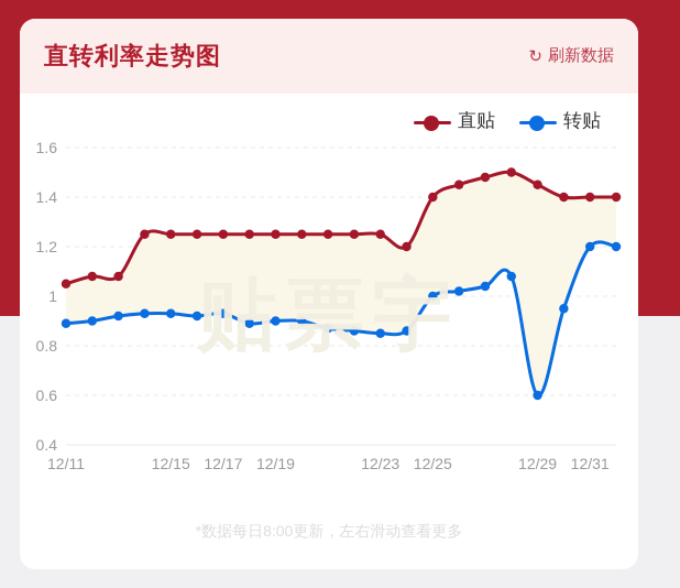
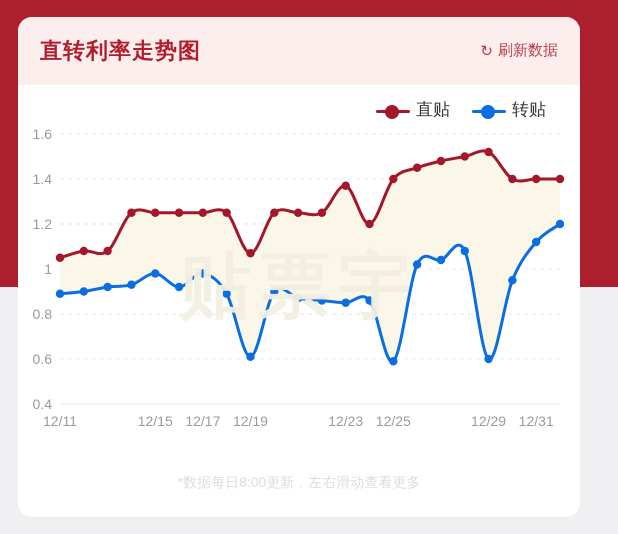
转贴/12/15: 0.93 -> 0.98
转贴/12/17: 0.93 -> 0.98
直贴/12/19: 1.25 -> 1.07
转贴/12/19: 0.90 -> 0.61
直贴/12/23: 1.25 -> 1.37
转贴/12/25: 1.00 -> 0.59
直贴/12/29: 1.45 -> 1.52
转贴/12/31: 1.20 -> 1.12
